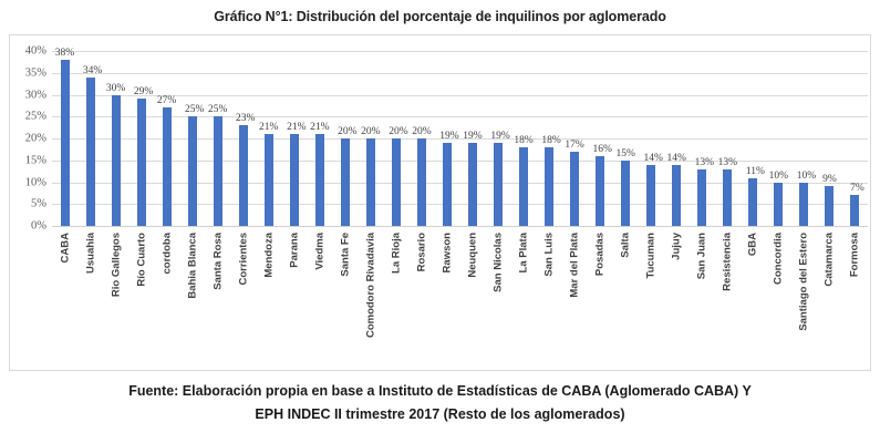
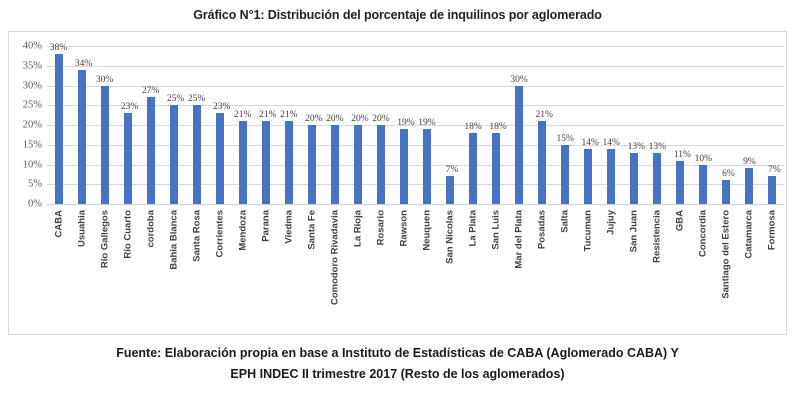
Río Cuarto: 29% -> 23%
San Nicolas: 19% -> 7%
Mar del Plata: 17% -> 30%
Posadas: 16% -> 21%
Santiago del Estero: 10% -> 6%
